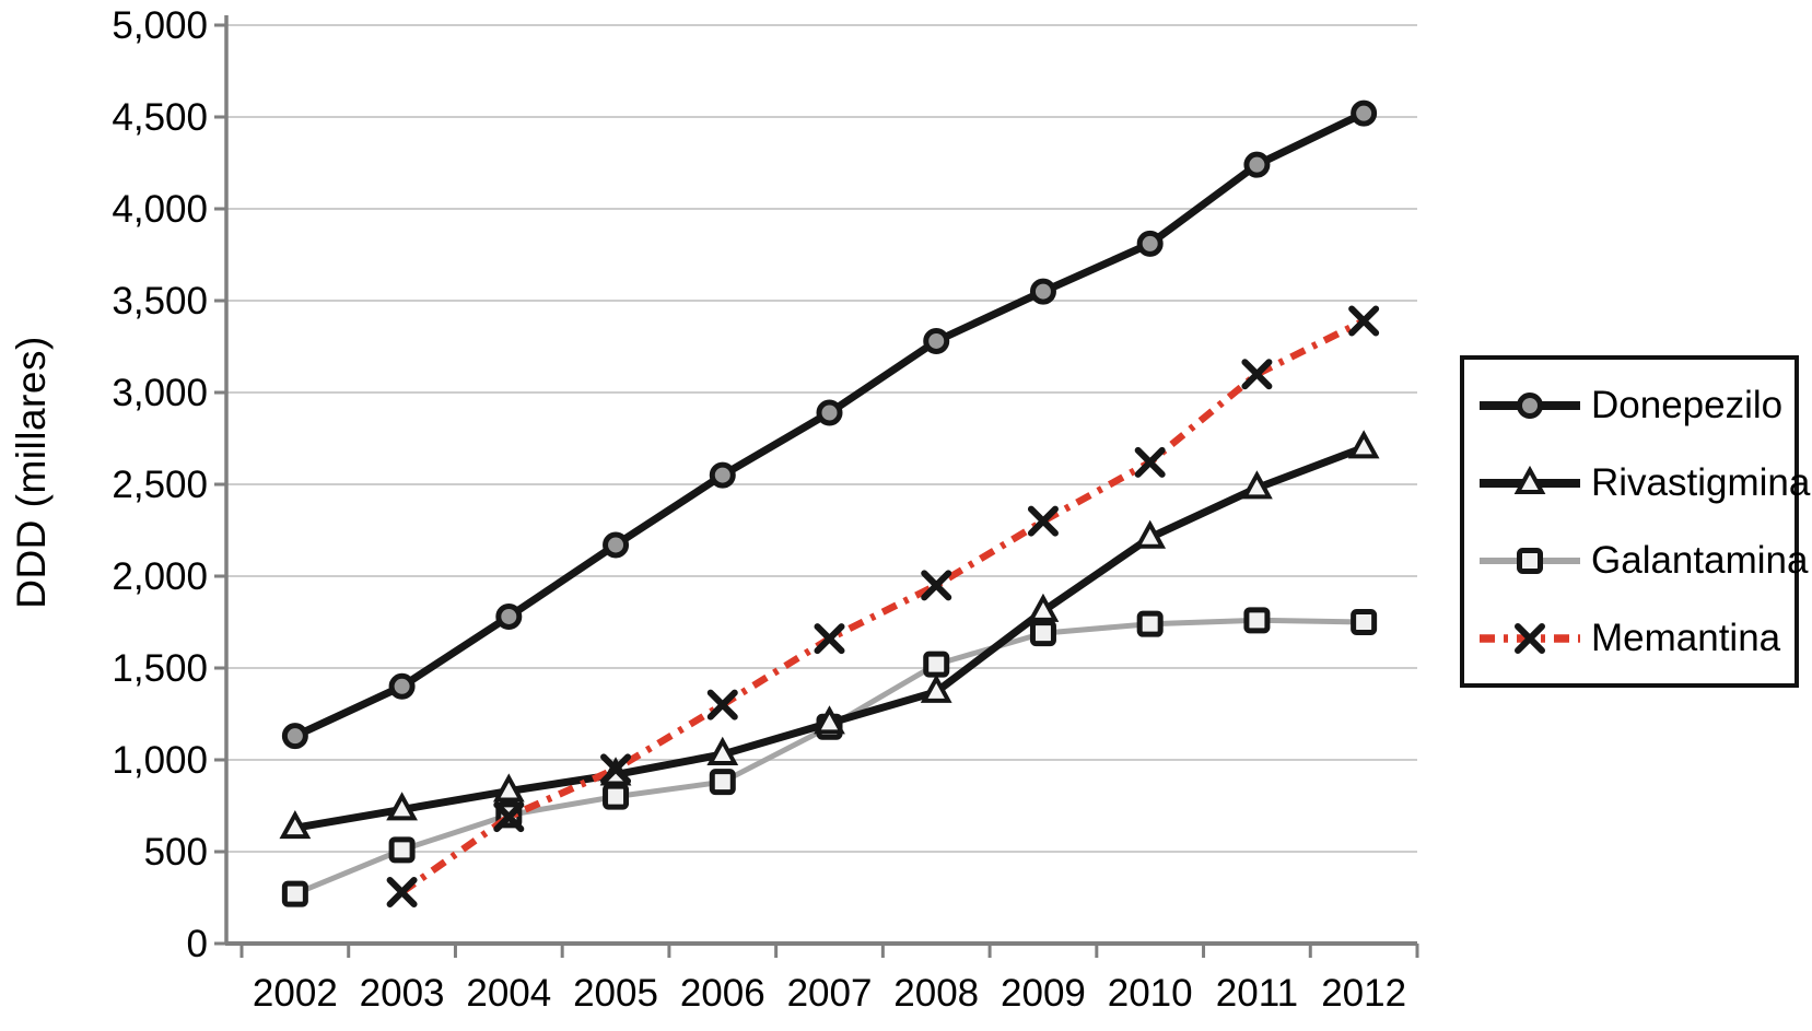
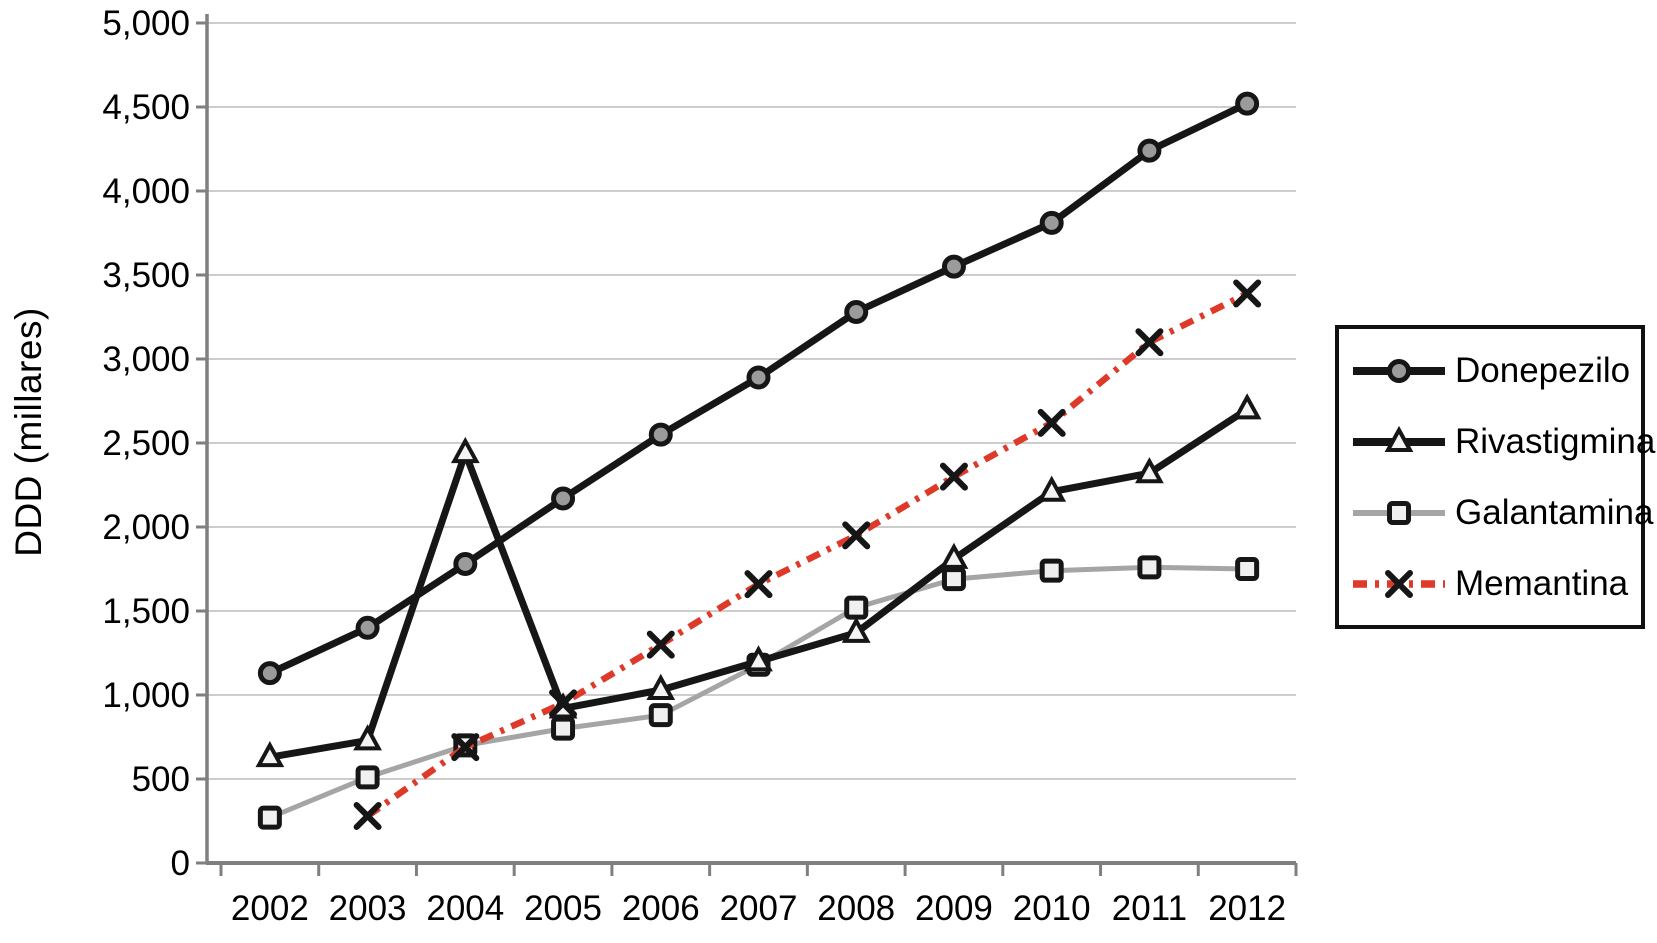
Rivastigmina/2004: 830 -> 2440
Rivastigmina/2011: 2480 -> 2320
